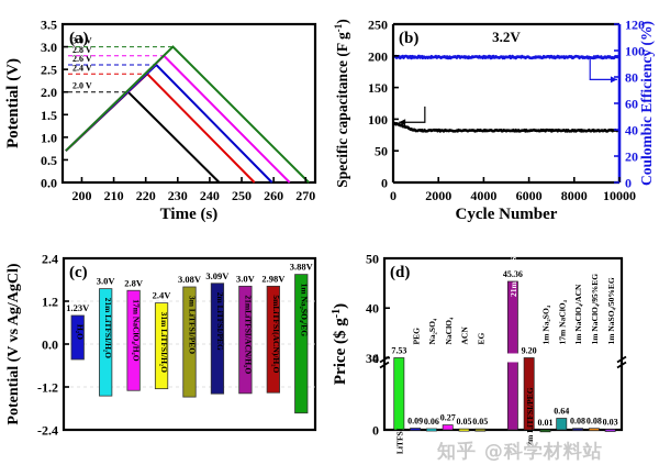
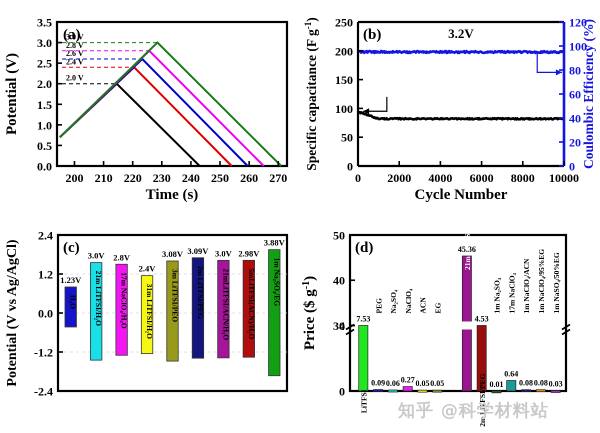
(d)/2m LiTFSI/PEG: 9.20 -> 4.53
